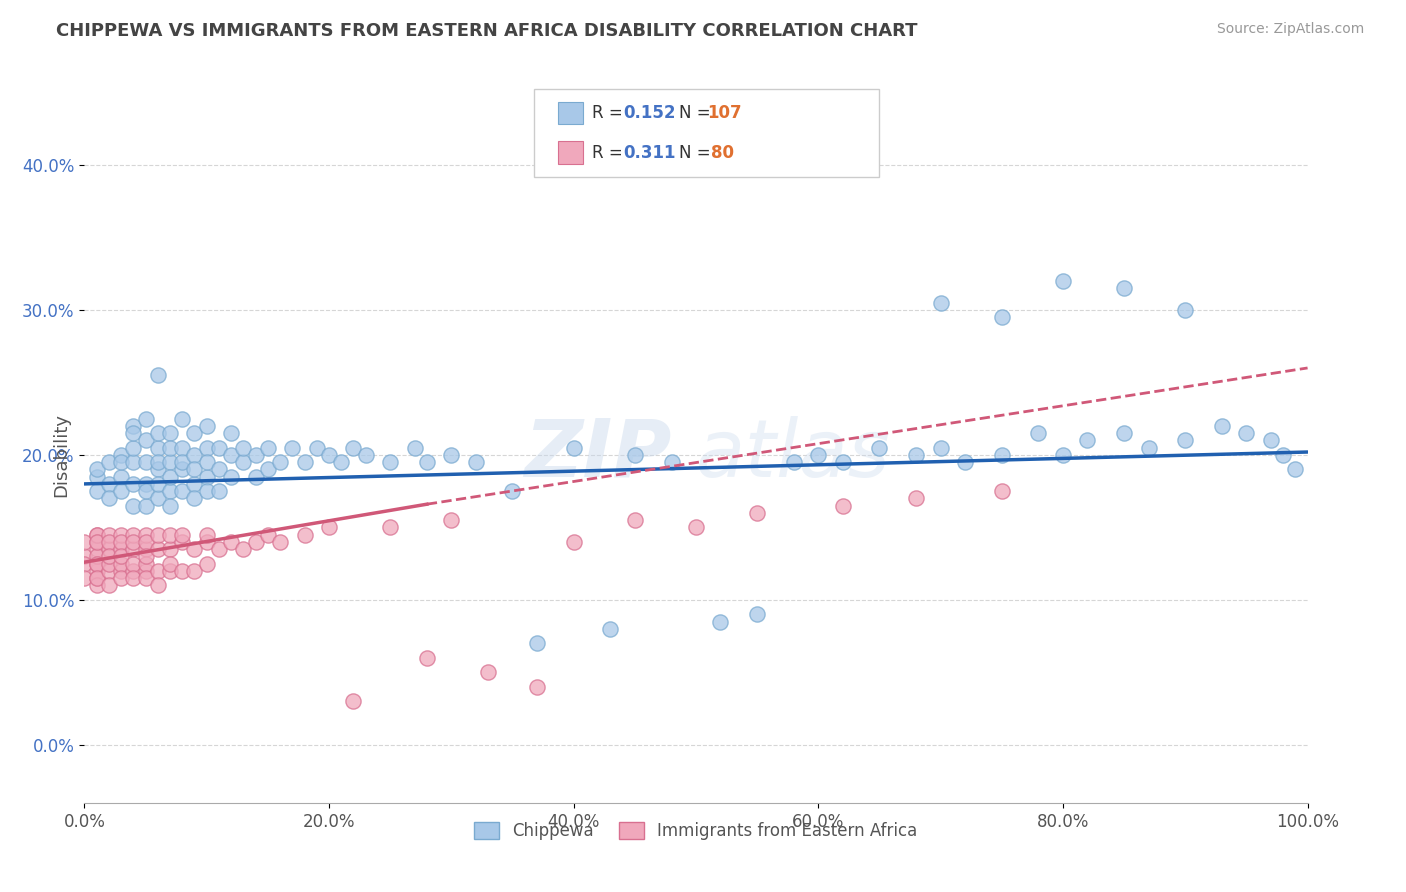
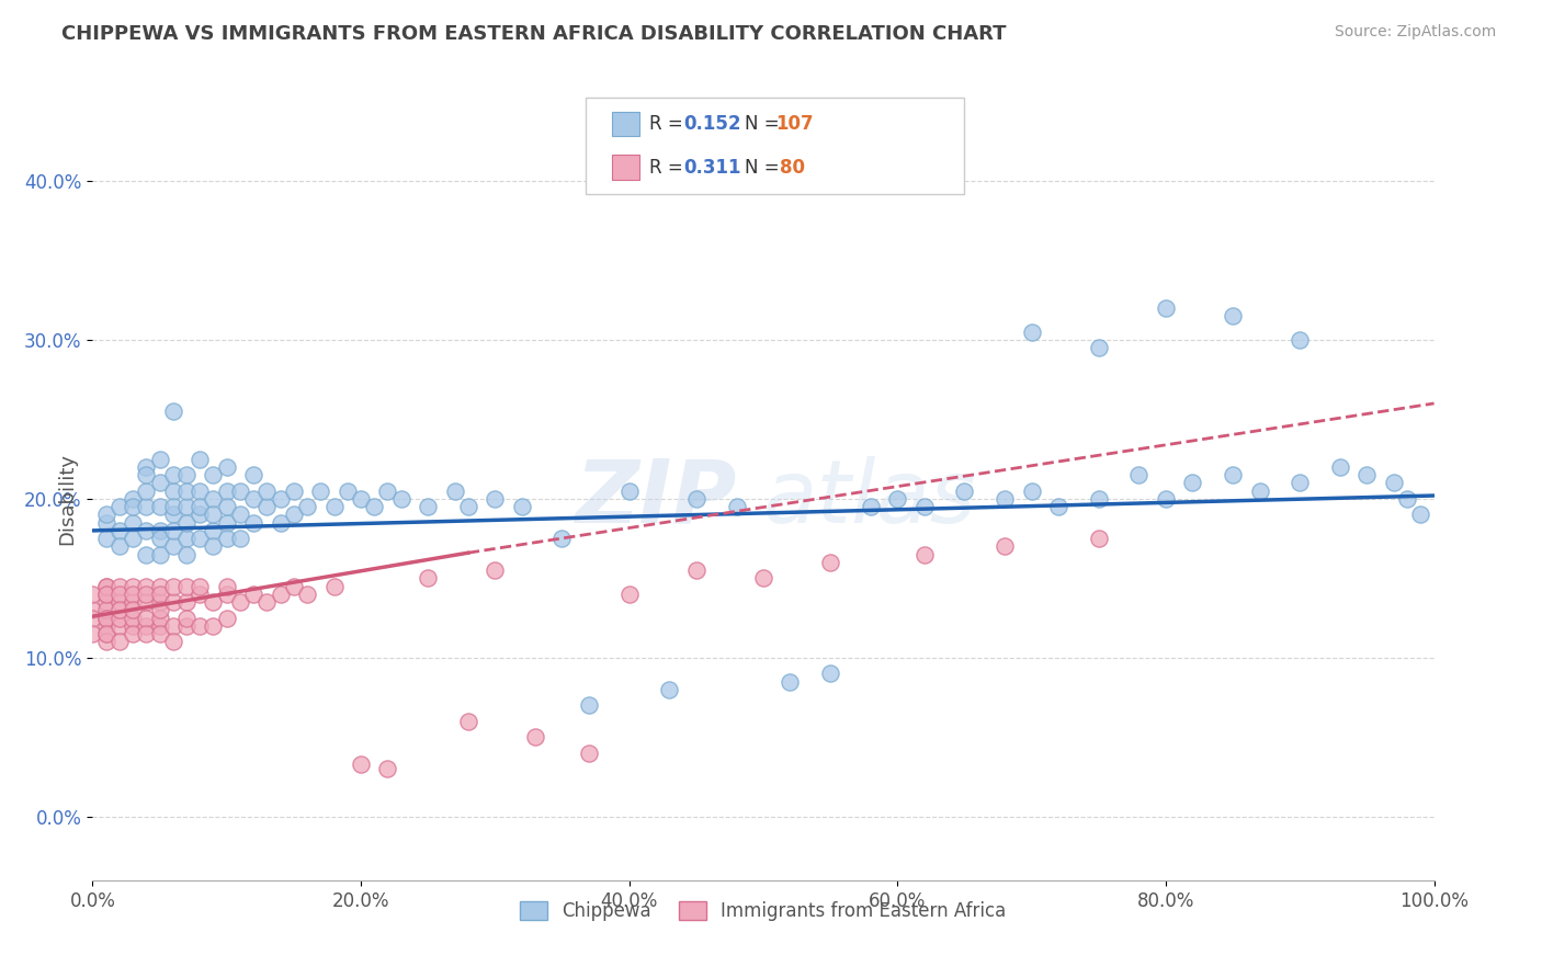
Immigrants from Eastern Africa/20.0%: 15.0% -> 3.3%
